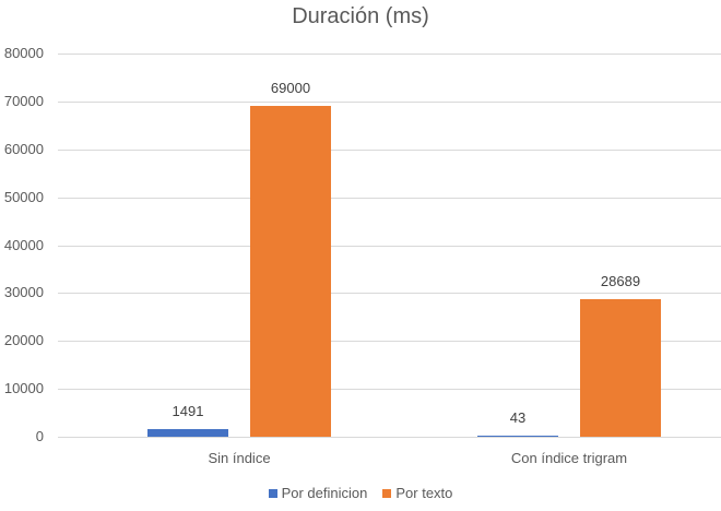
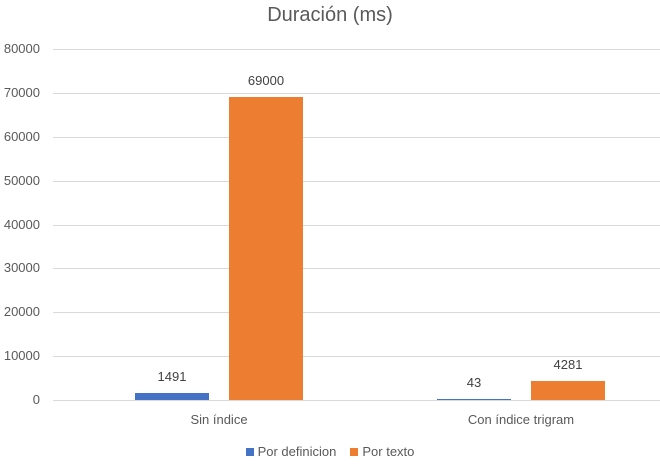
Por texto/Con índice trigram: 28689 -> 4281
